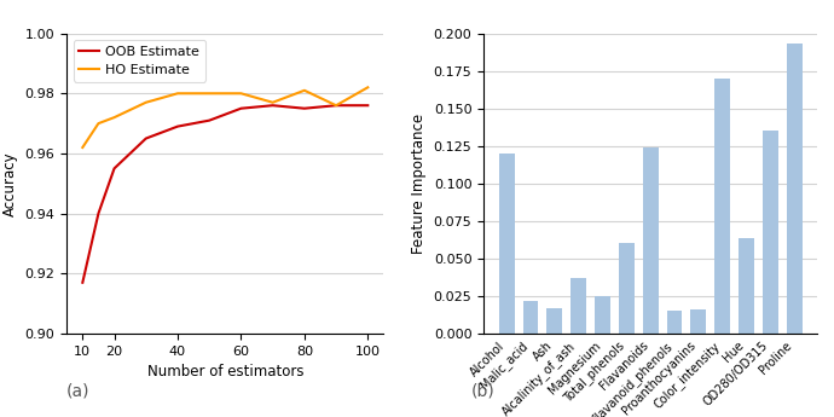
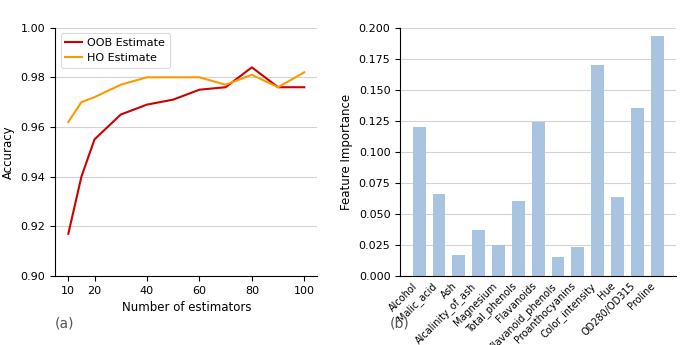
OOB Estimate/80: 0.975 -> 0.984
Malic_acid: 0.022 -> 0.066
Proanthocyanins: 0.016 -> 0.023
